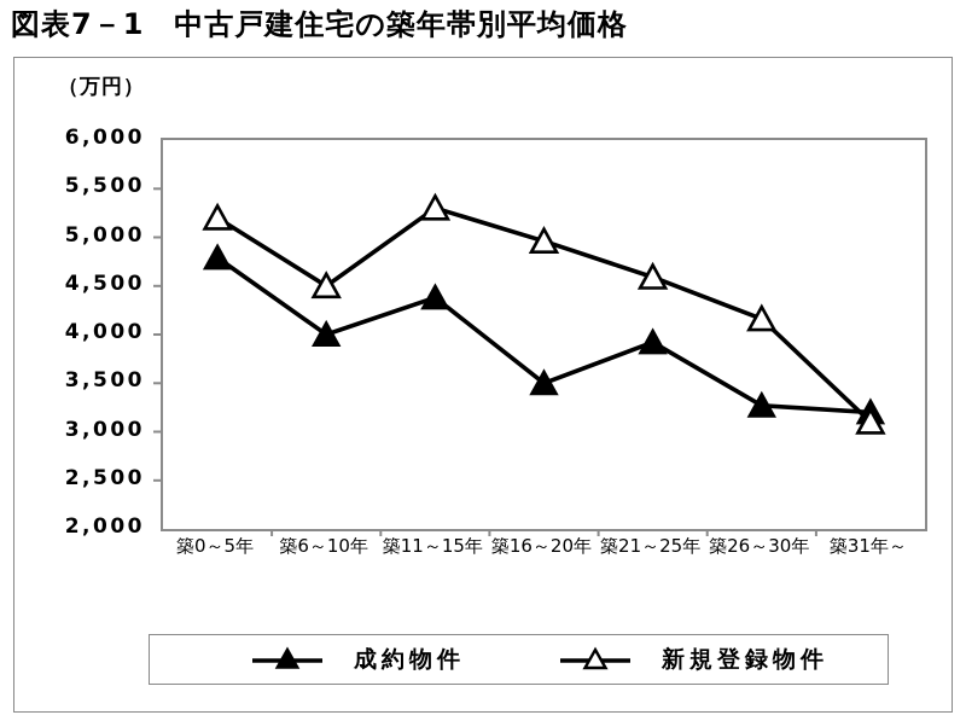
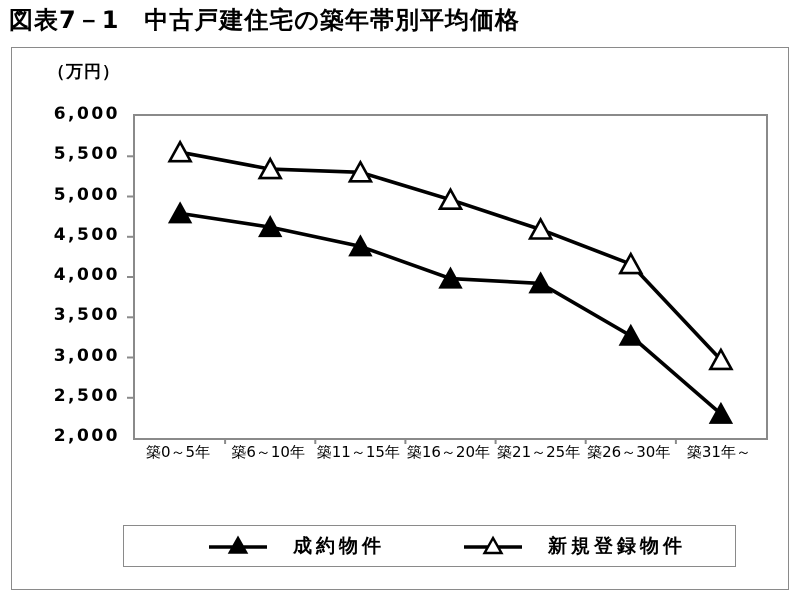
新規登録物件/築0～5年: 5200 -> 5600
成約物件/築6～10年: 4000 -> 4600
新規登録物件/築6～10年: 4500 -> 5300
成約物件/築16～20年: 3500 -> 4000
成約物件/築31年～: 3200 -> 2300
新規登録物件/築31年～: 3100 -> 3000
